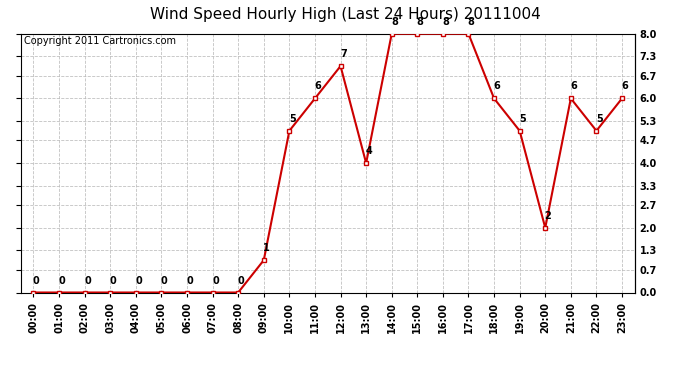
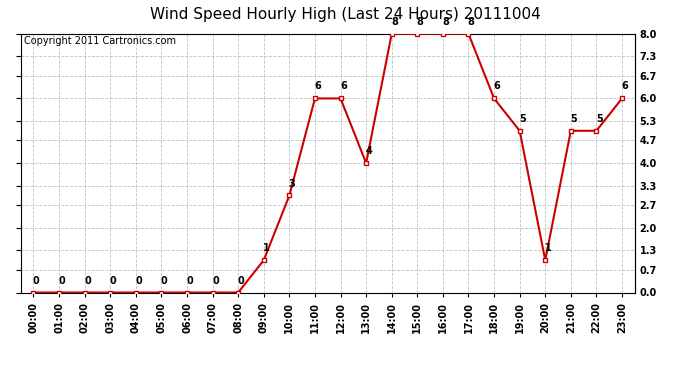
10:00: 5 -> 3
12:00: 7 -> 6
20:00: 2 -> 1
21:00: 6 -> 5
